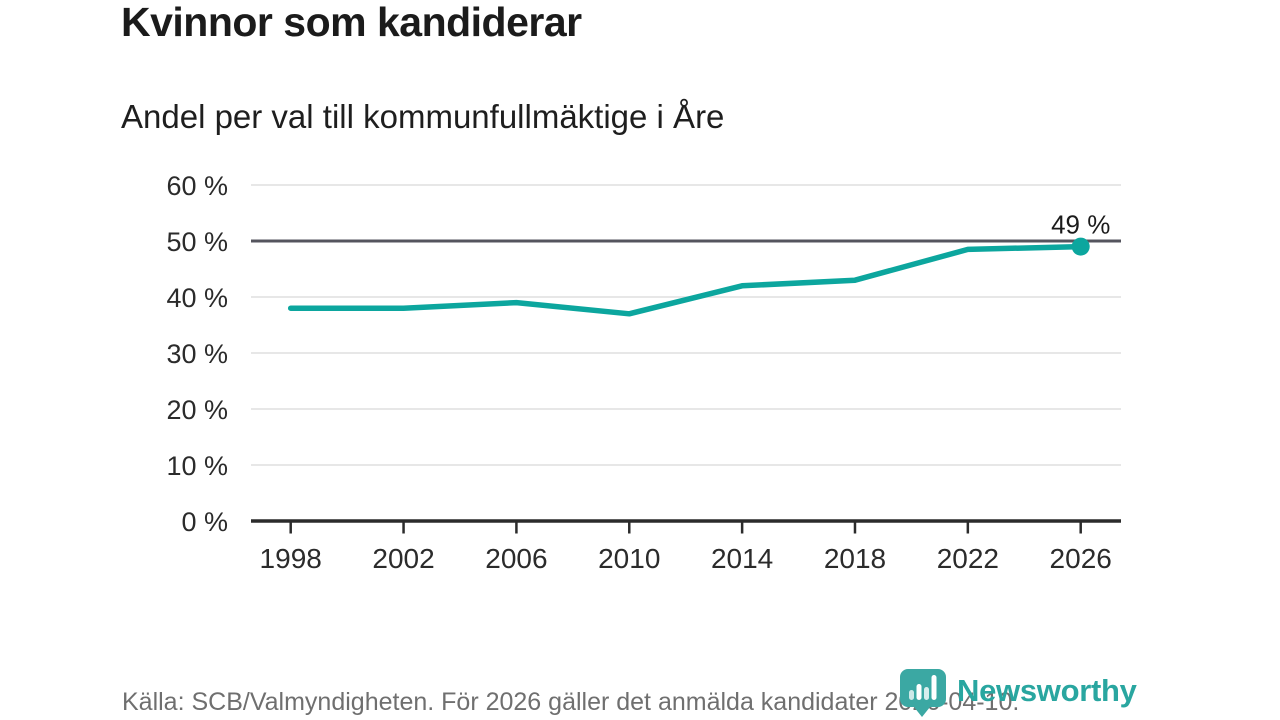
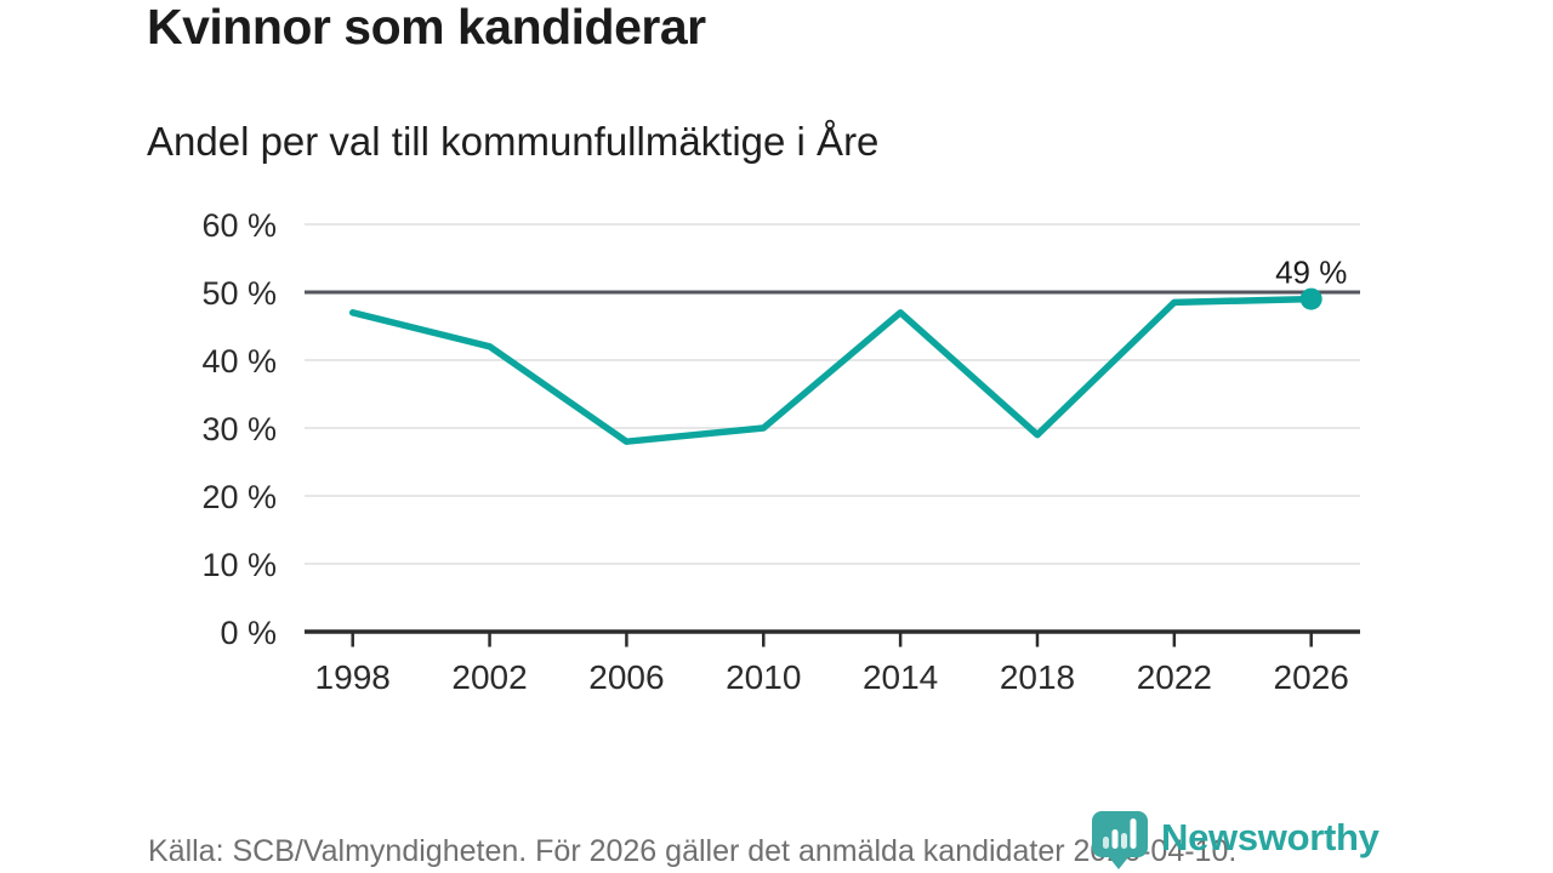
1998: 38% -> 47%
2002: 38% -> 42%
2006: 39% -> 28%
2010: 37% -> 30%
2014: 42% -> 47%
2018: 43% -> 29%
